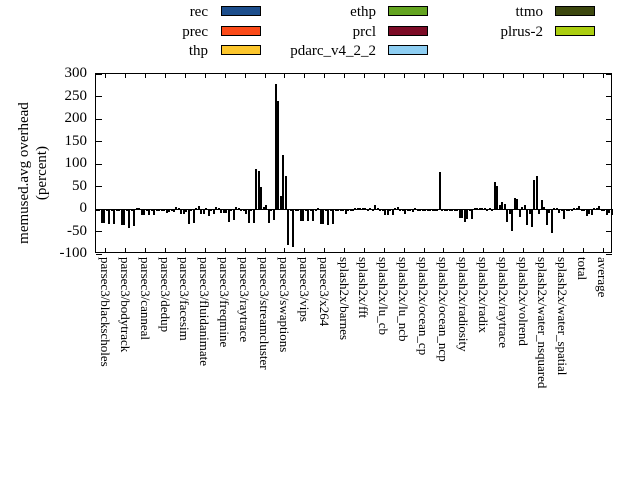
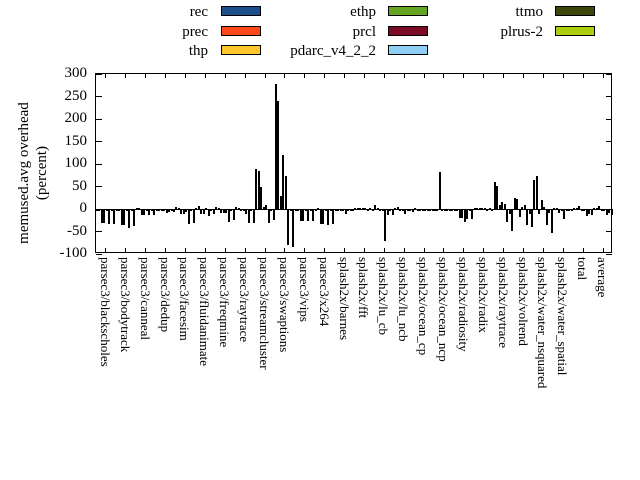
prcl/splash2x/lu_cb: -10 -> -70
